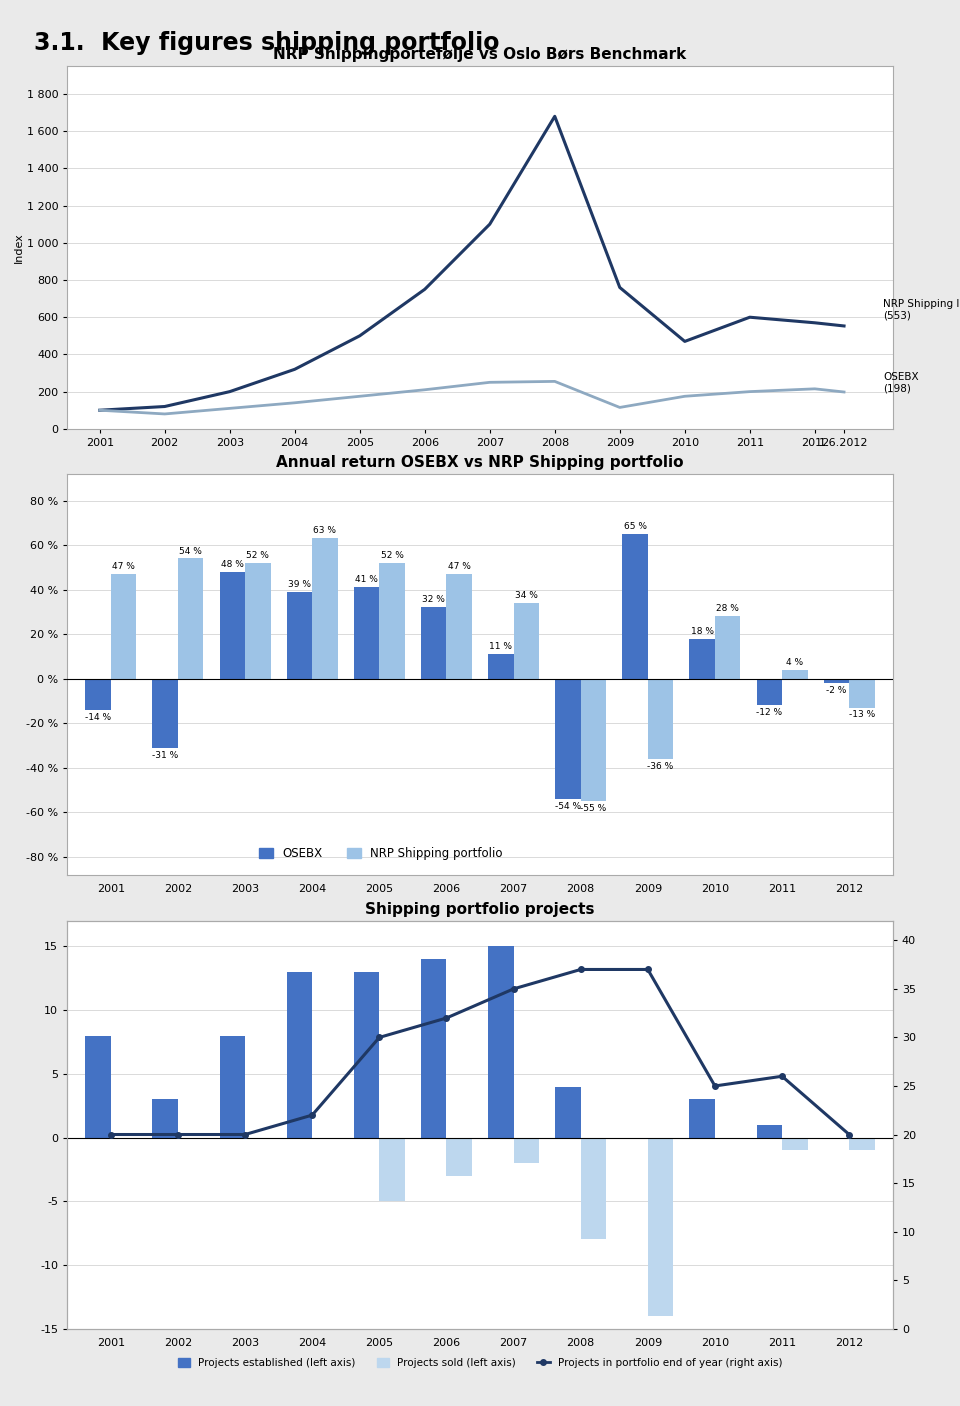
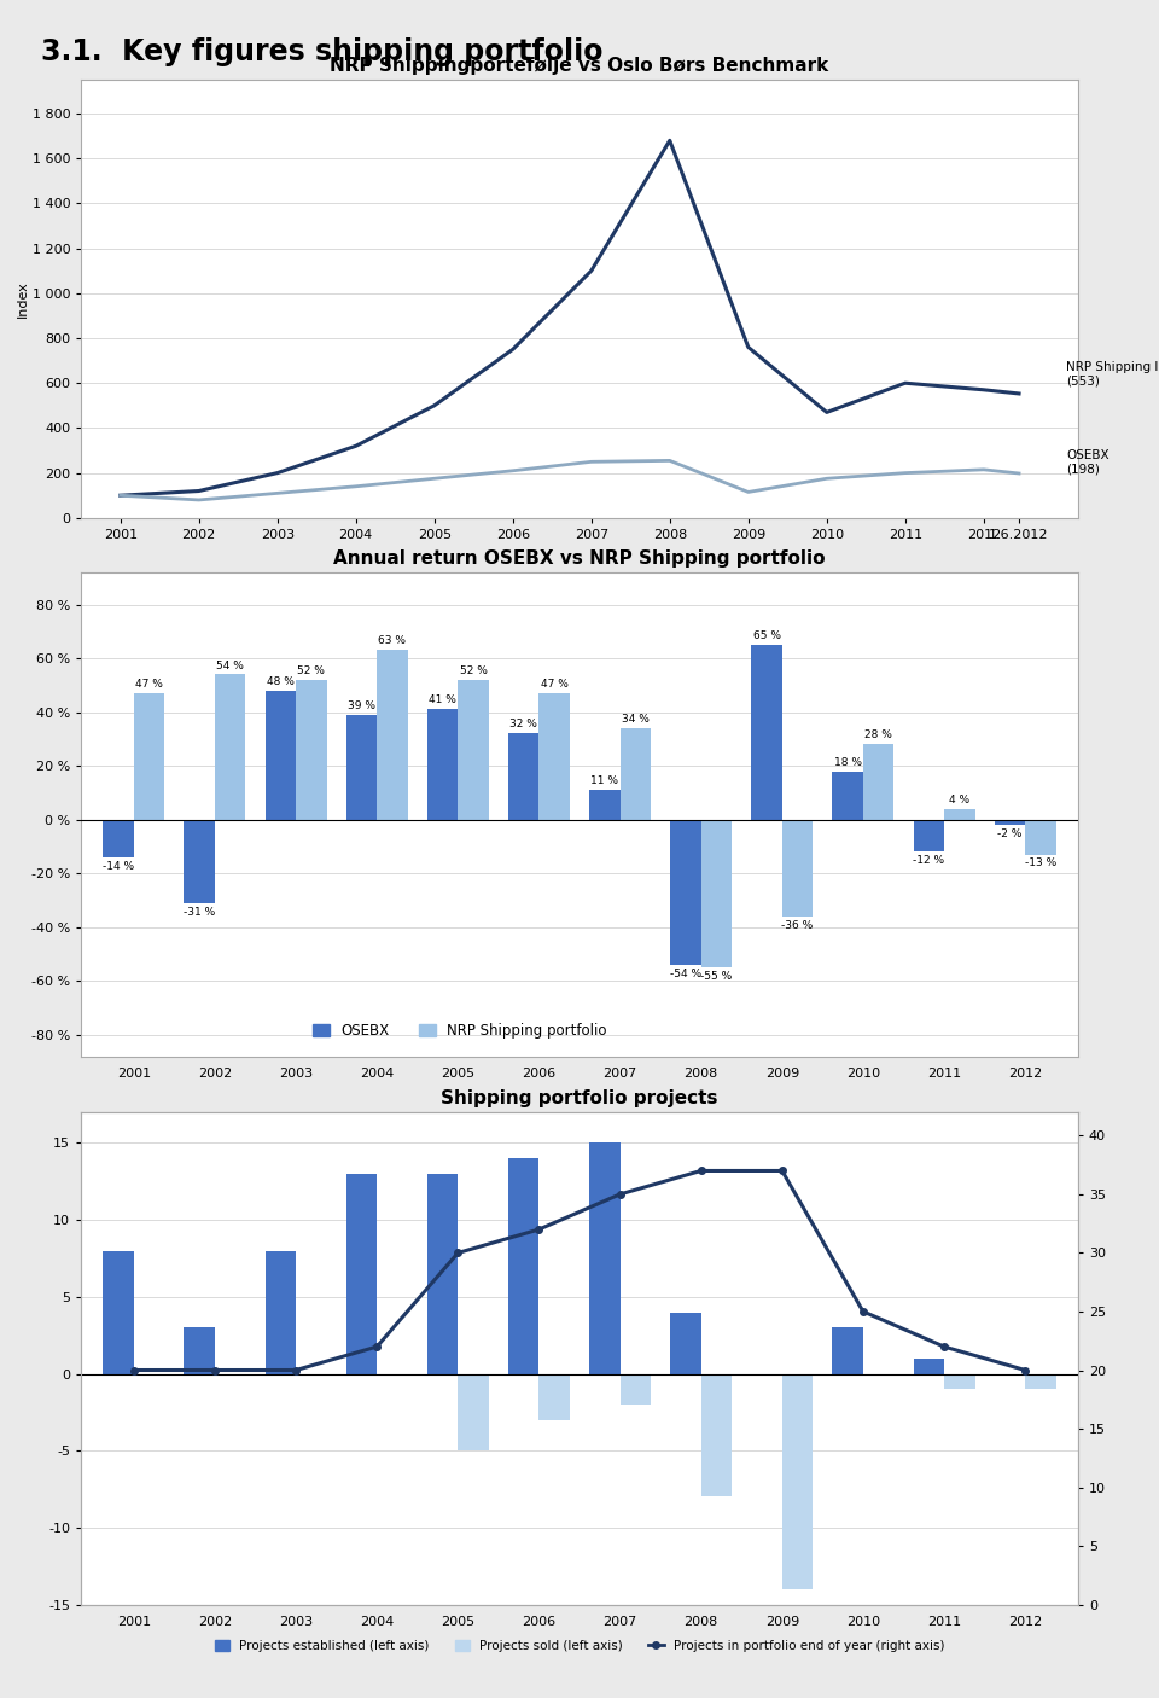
Shipping portfolio projects/Projects in portfolio end of year (right axis)/2011: 26 -> 22
